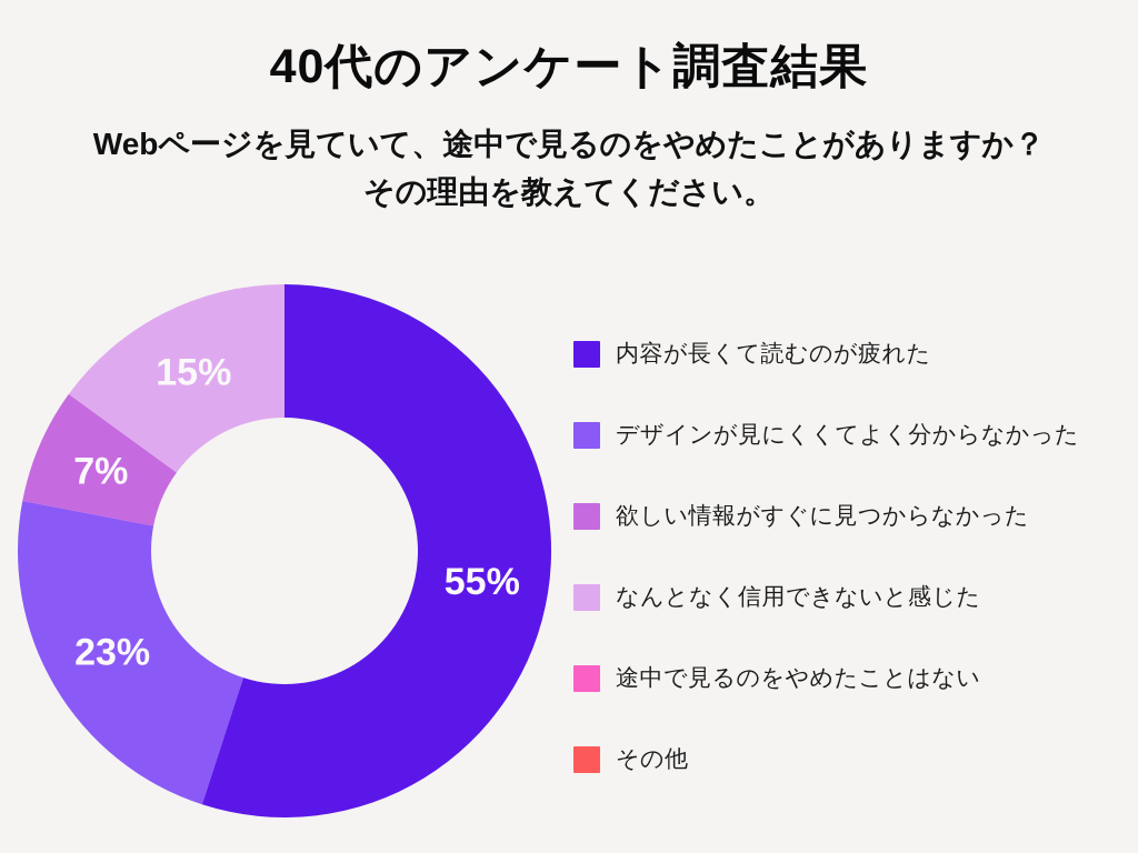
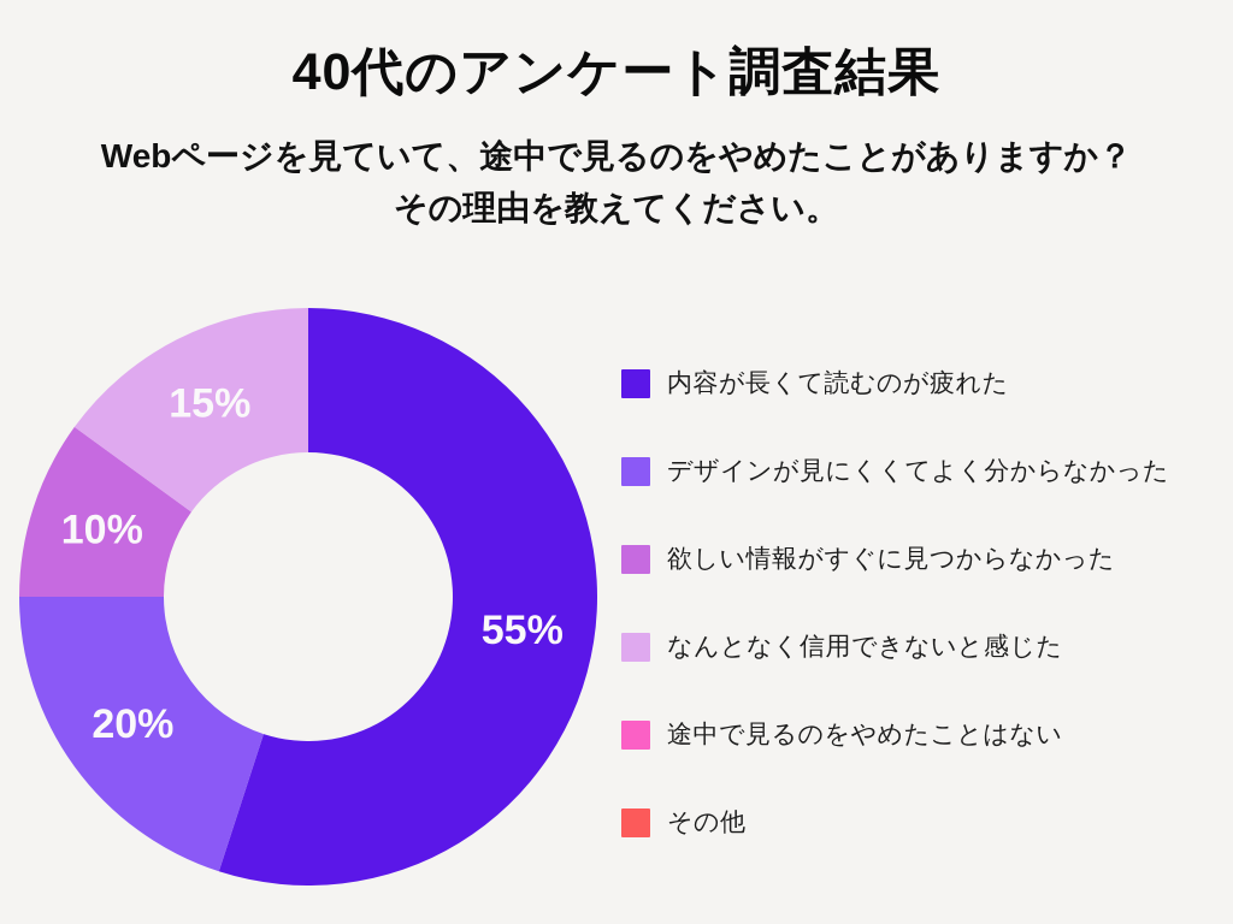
デザインが見にくくてよく分からなかった: 23% -> 20%
欲しい情報がすぐに見つからなかった: 7% -> 10%
